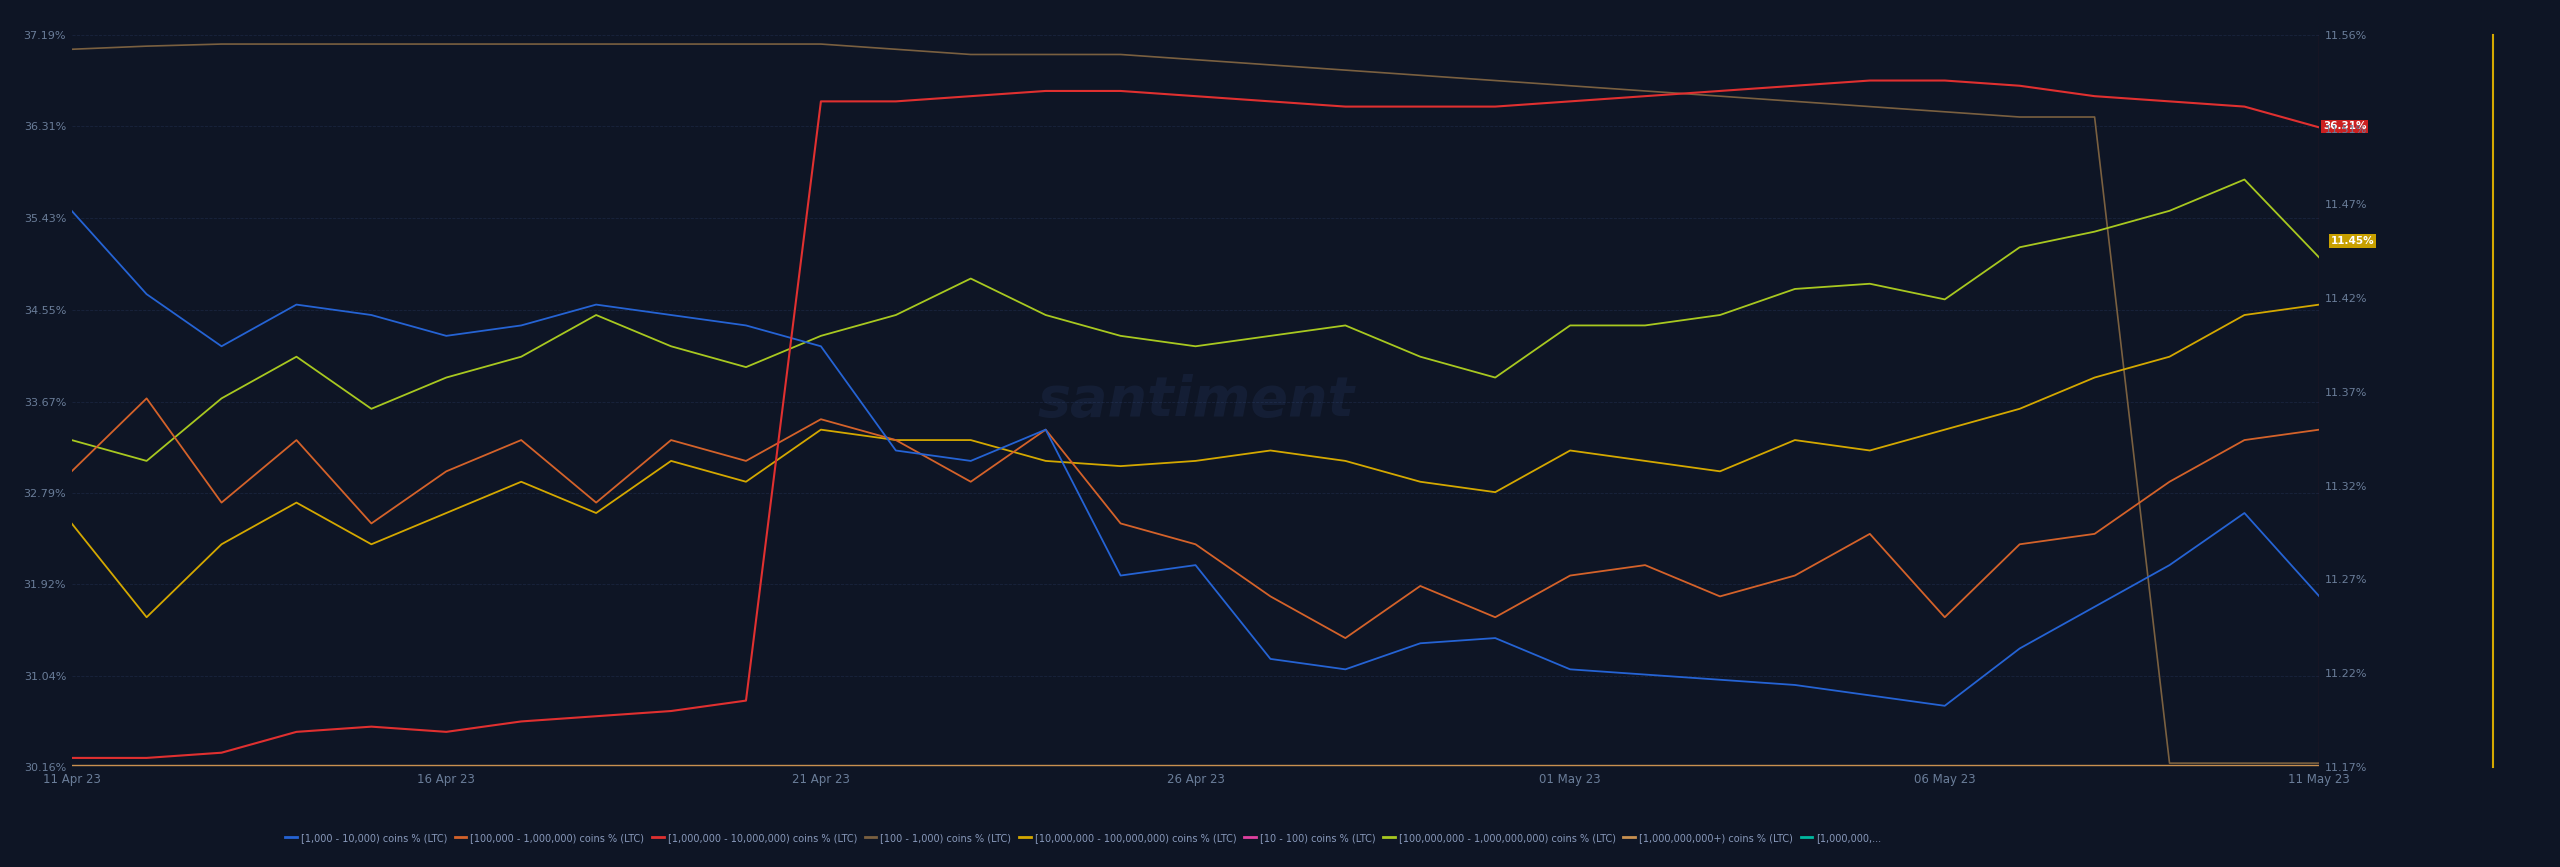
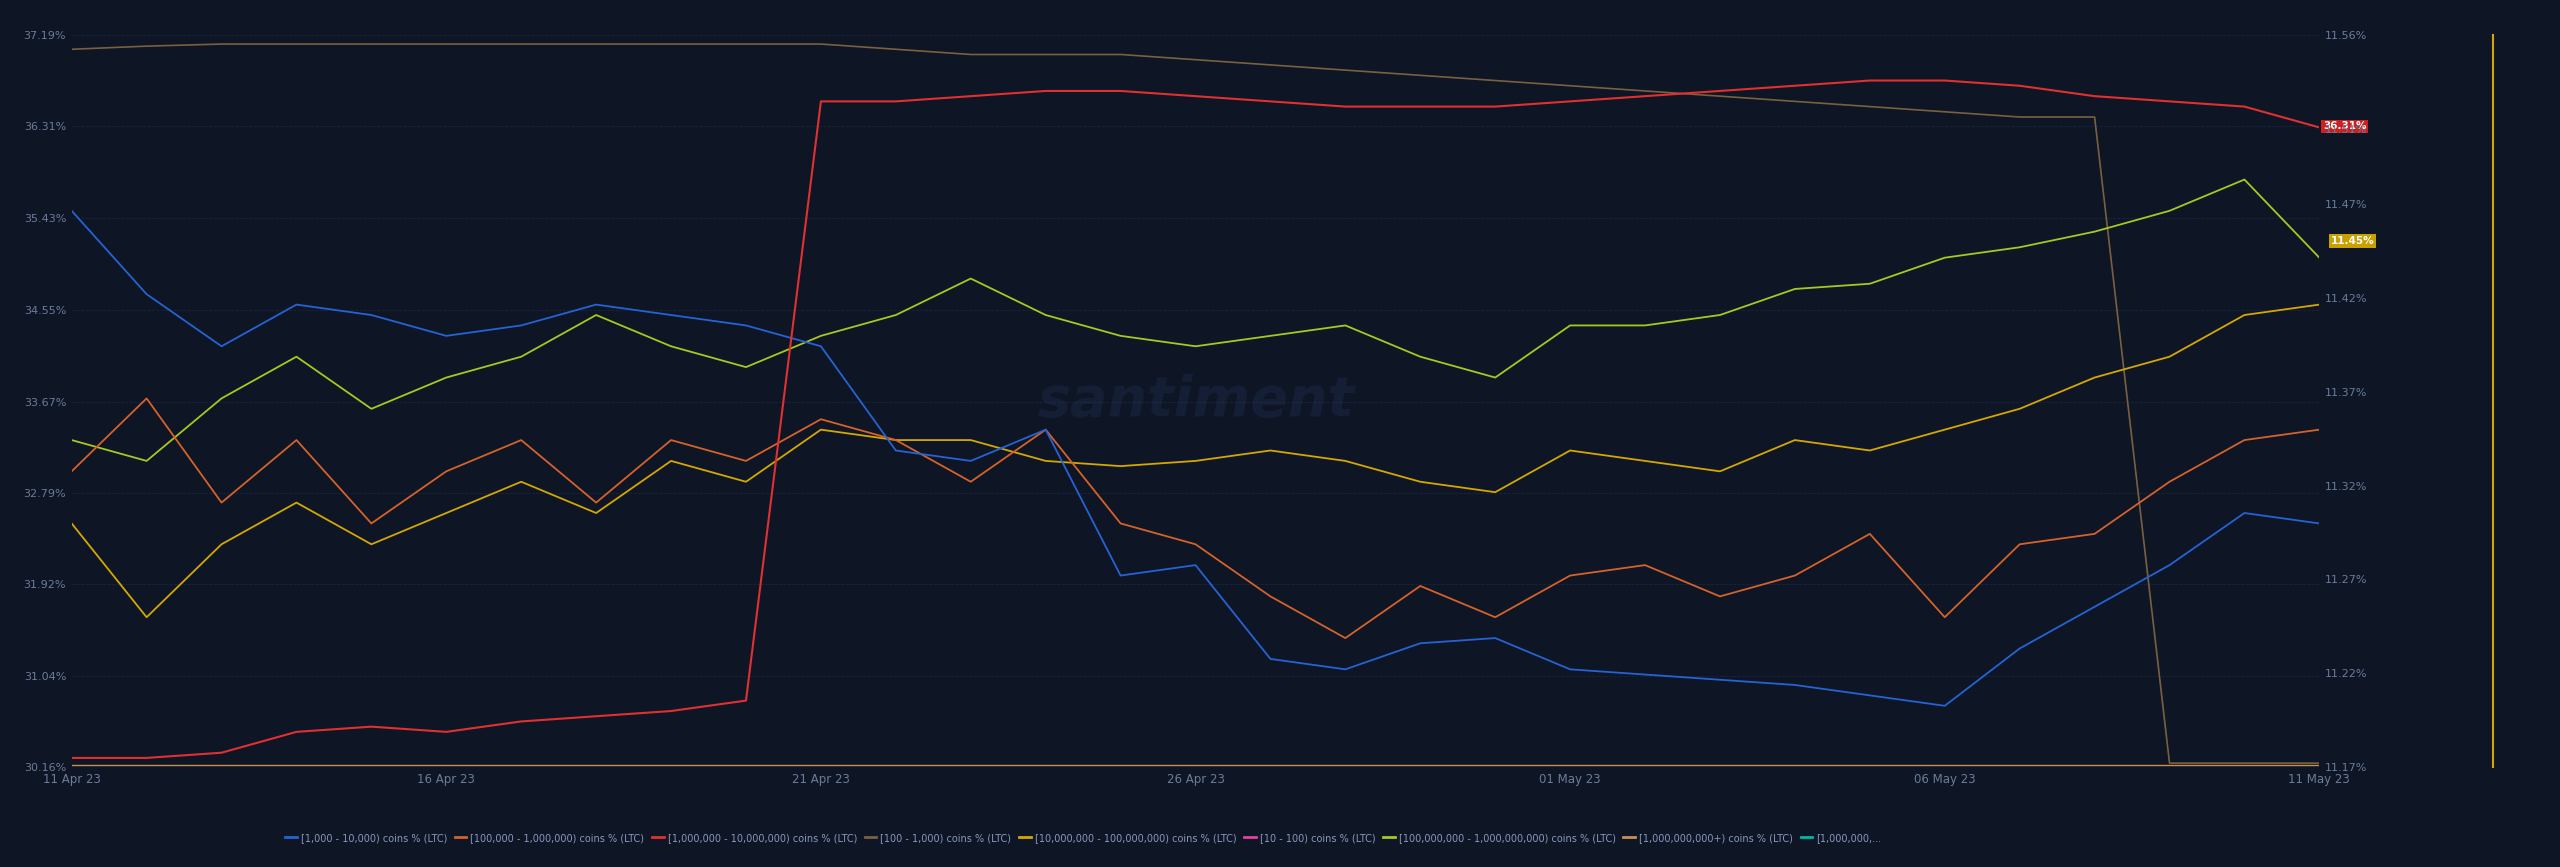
[100,000,000 - 1,000,000,000) coins % (LTC)/06 May 23: 34.65% -> 35.05%
[1,000 - 10,000) coins % (LTC)/11 May 23: 31.80% -> 32.50%
